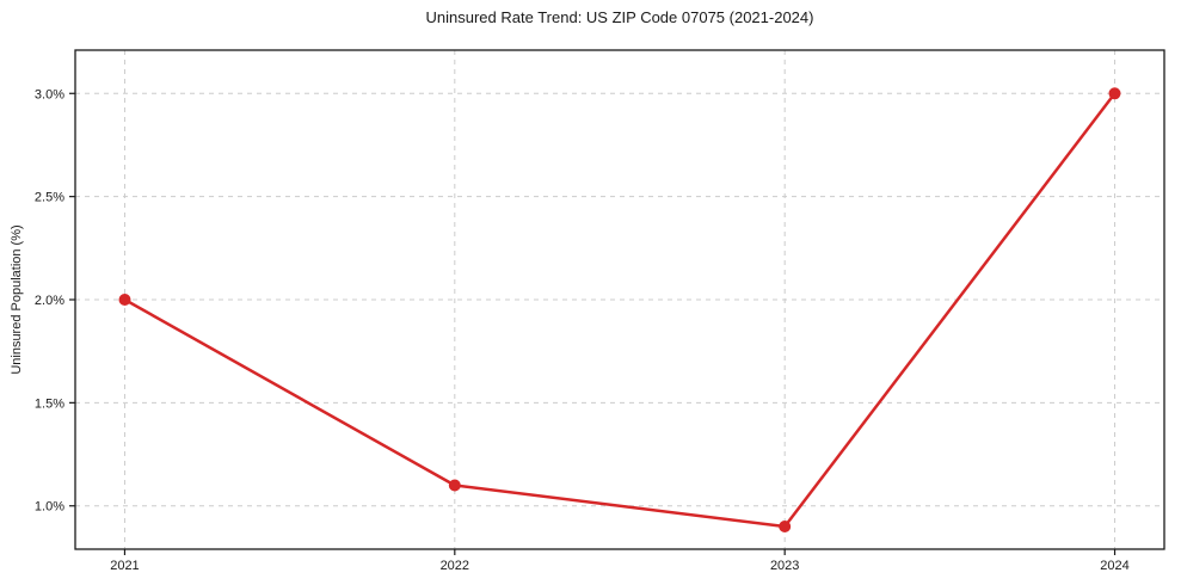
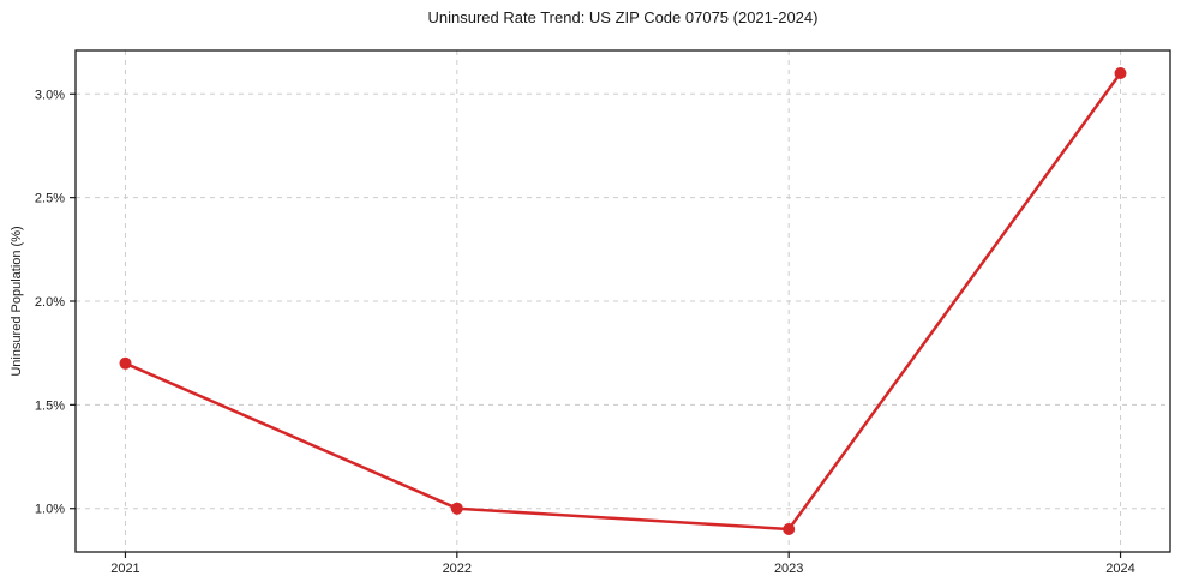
2021: 2.0% -> 1.7%
2022: 1.1% -> 1.0%
2024: 3.0% -> 3.1%
